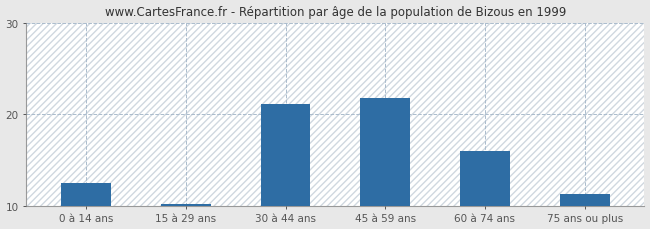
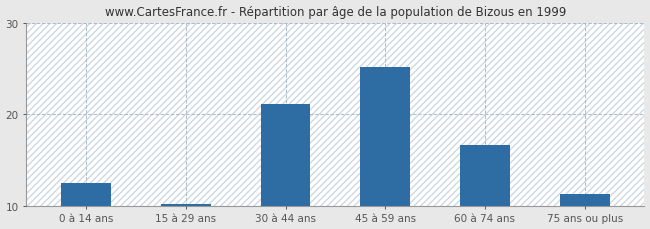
45 à 59 ans: 21.8 -> 25.2
60 à 74 ans: 16.0 -> 16.7
